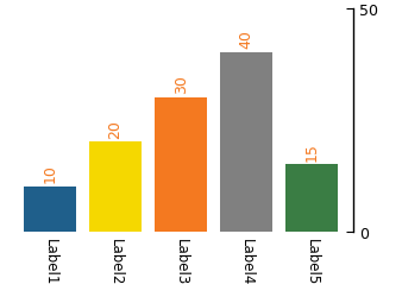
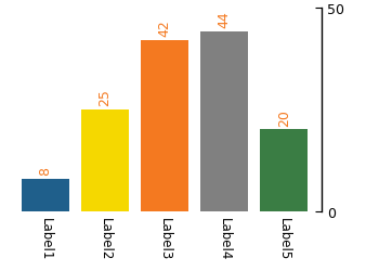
Label1: 10 -> 8
Label2: 20 -> 25
Label3: 30 -> 42
Label4: 40 -> 44
Label5: 15 -> 20
